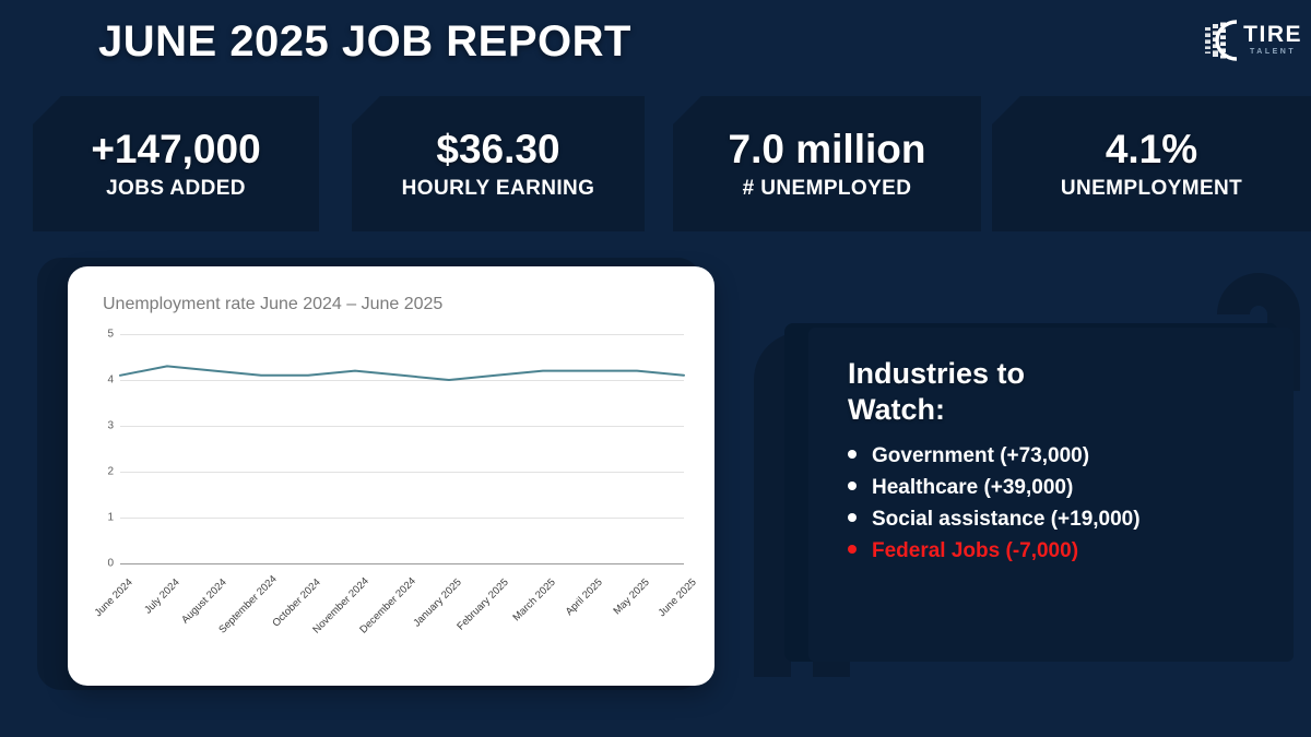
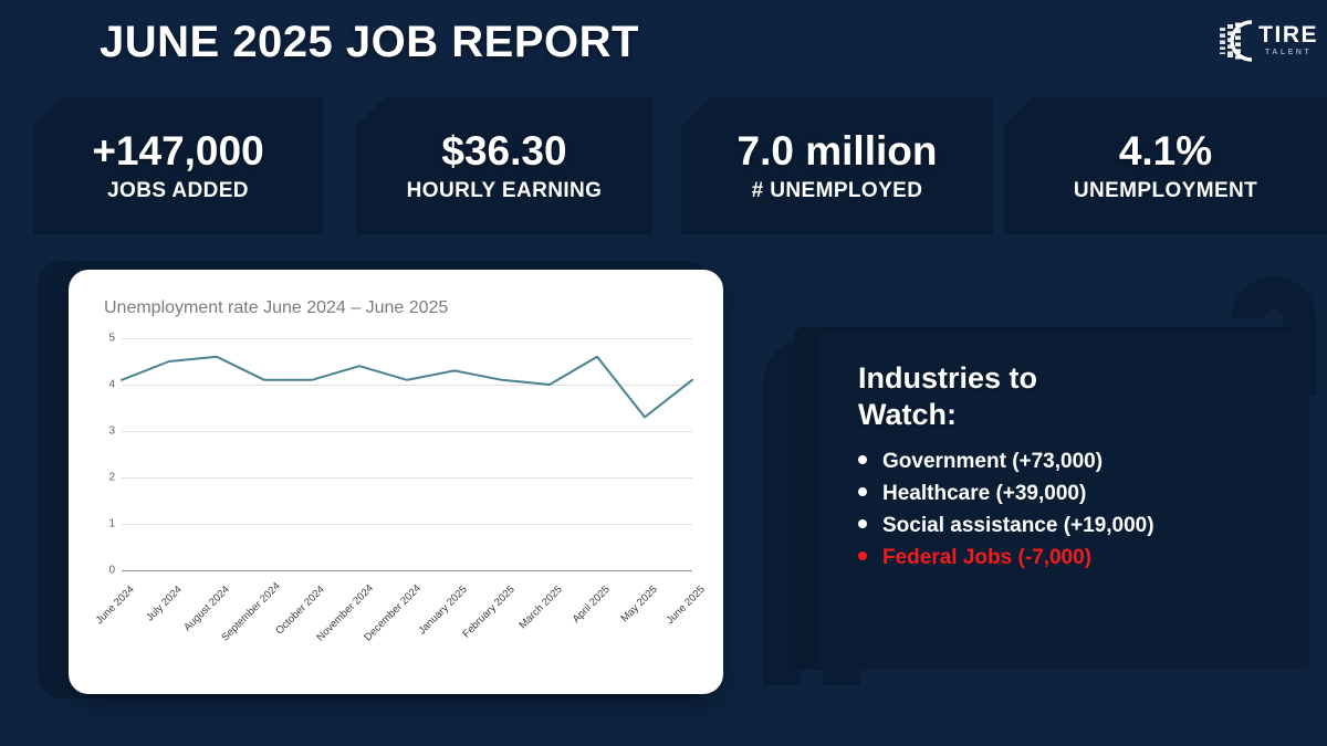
July 2024: 4.3 -> 4.5
August 2024: 4.2 -> 4.6
November 2024: 4.2 -> 4.4
January 2025: 4.0 -> 4.3
March 2025: 4.2 -> 4.0
April 2025: 4.2 -> 4.6
May 2025: 4.2 -> 3.3
